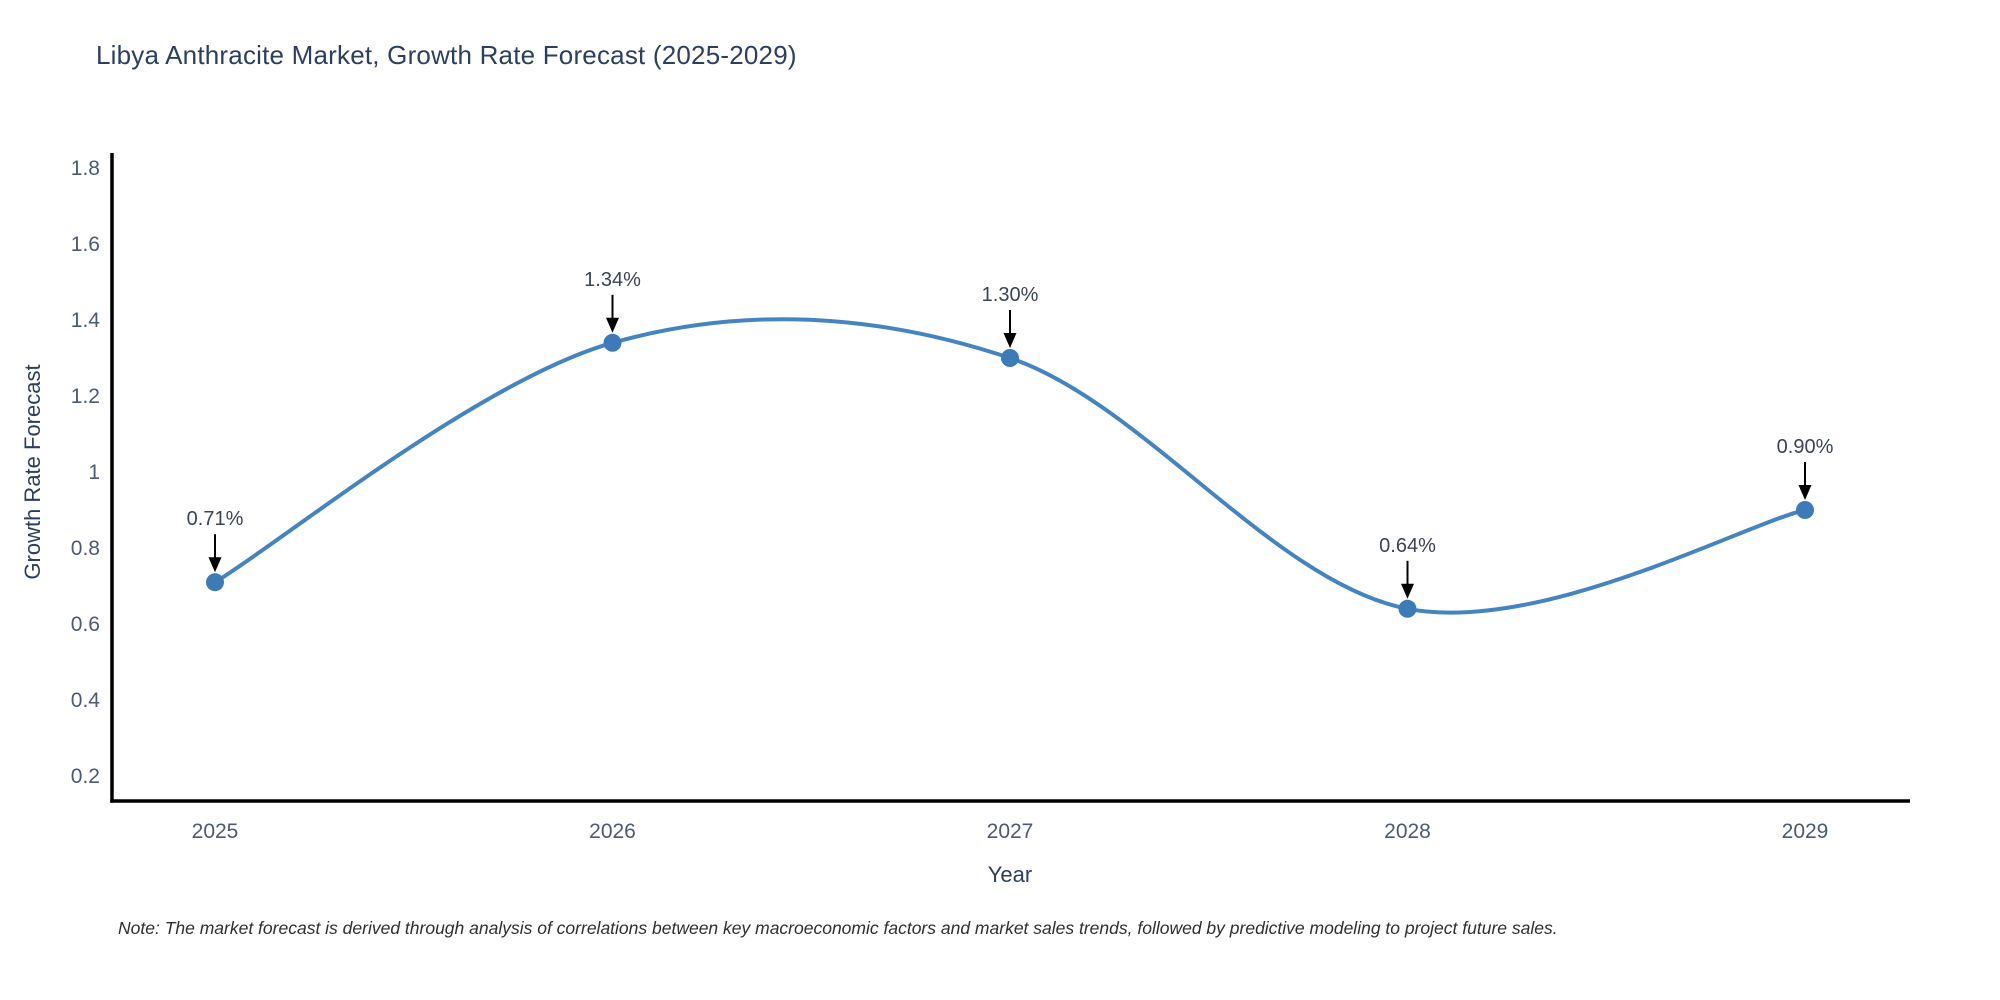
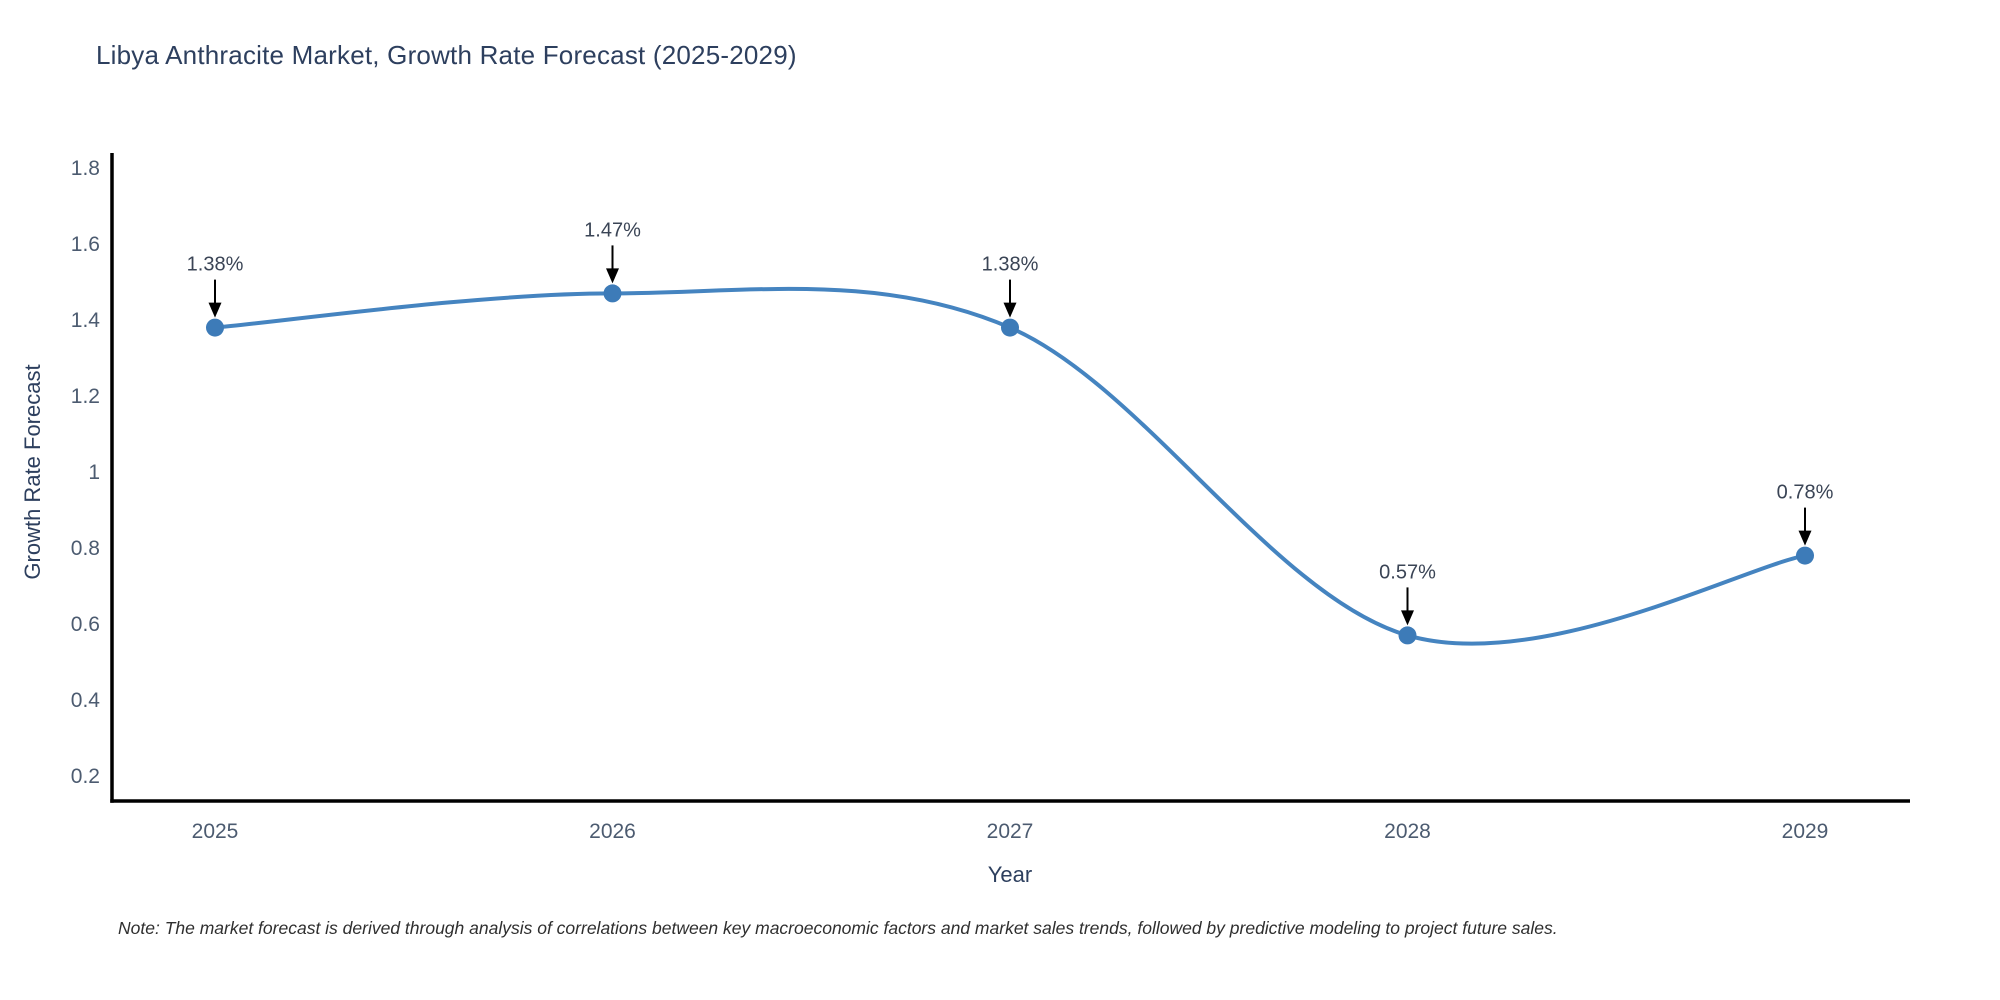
2025: 0.71% -> 1.38%
2026: 1.34% -> 1.47%
2027: 1.30% -> 1.38%
2028: 0.64% -> 0.57%
2029: 0.90% -> 0.78%
